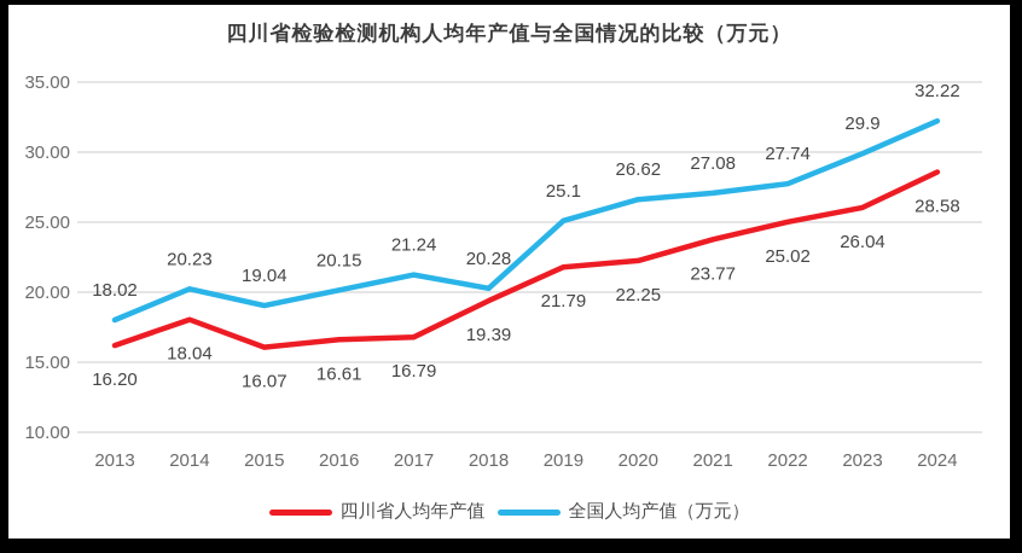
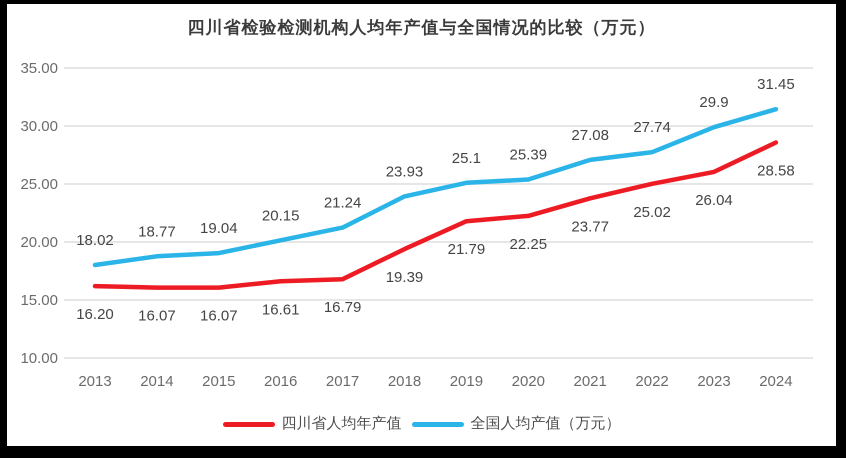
四川省人均年产值/2014: 18.04 -> 16.07
全国人均产值（万元）/2014: 20.23 -> 18.77
全国人均产值（万元）/2018: 20.28 -> 23.93
全国人均产值（万元）/2020: 26.62 -> 25.39
全国人均产值（万元）/2024: 32.22 -> 31.45
